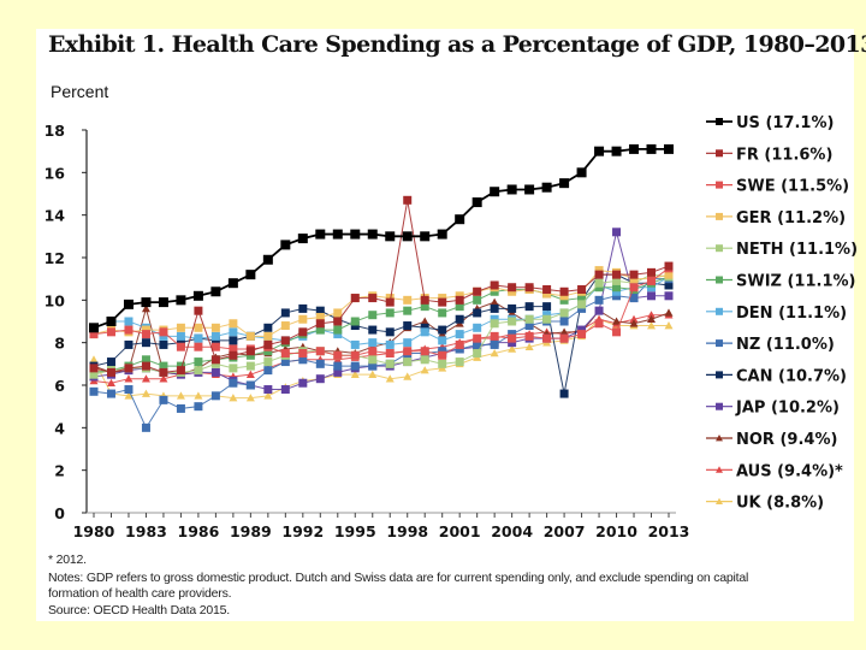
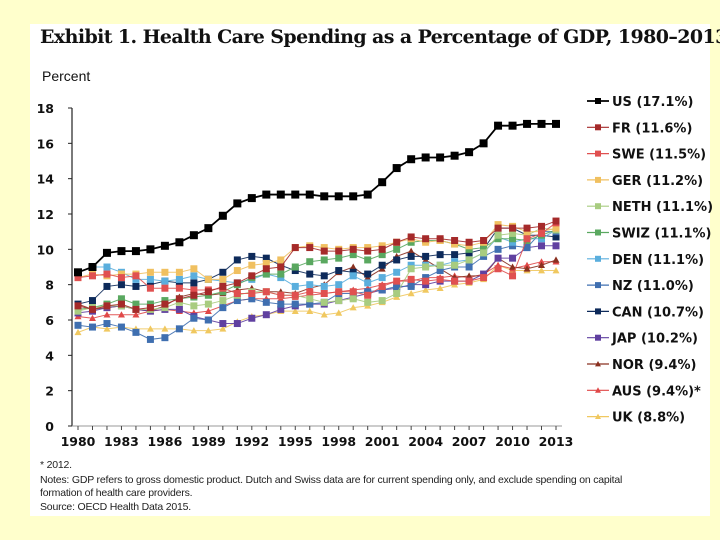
UK (8.8%)/1980: 7.2 -> 5.3
NZ (11.0%)/1983: 4.0 -> 5.6
NOR (9.4%)/1983: 9.6 -> 6.8
FR (11.6%)/1986: 9.5 -> 6.9
FR (11.6%)/1998: 14.7 -> 9.9
CAN (10.7%)/2007: 5.6 -> 9.8
JAP (10.2%)/2010: 13.2 -> 9.5
